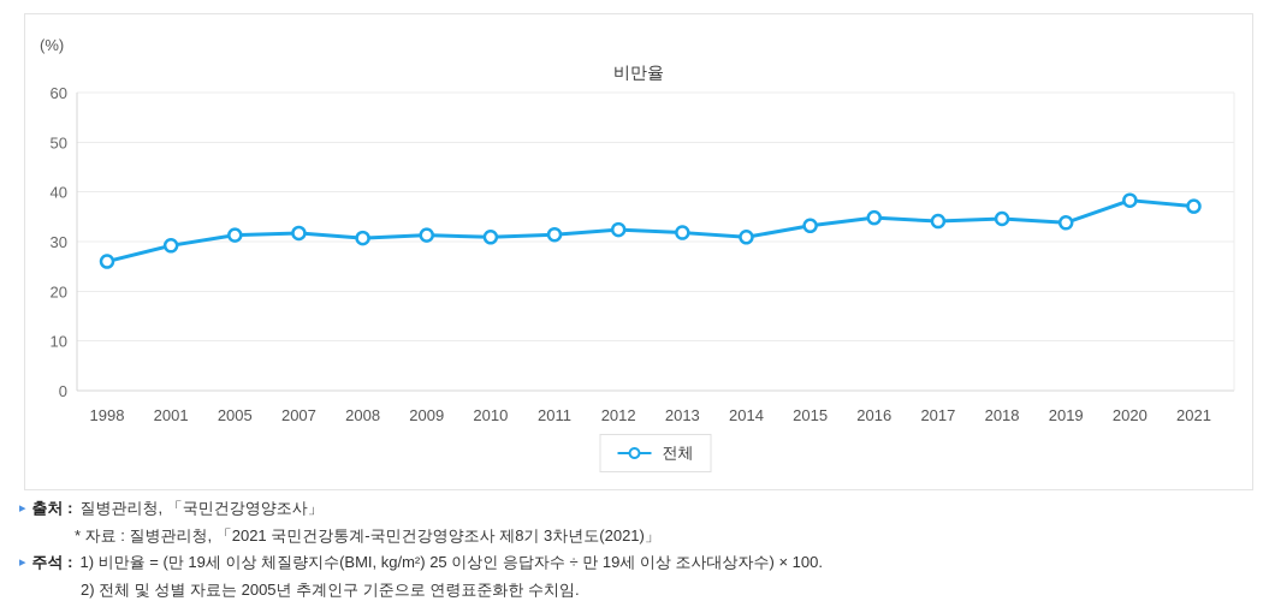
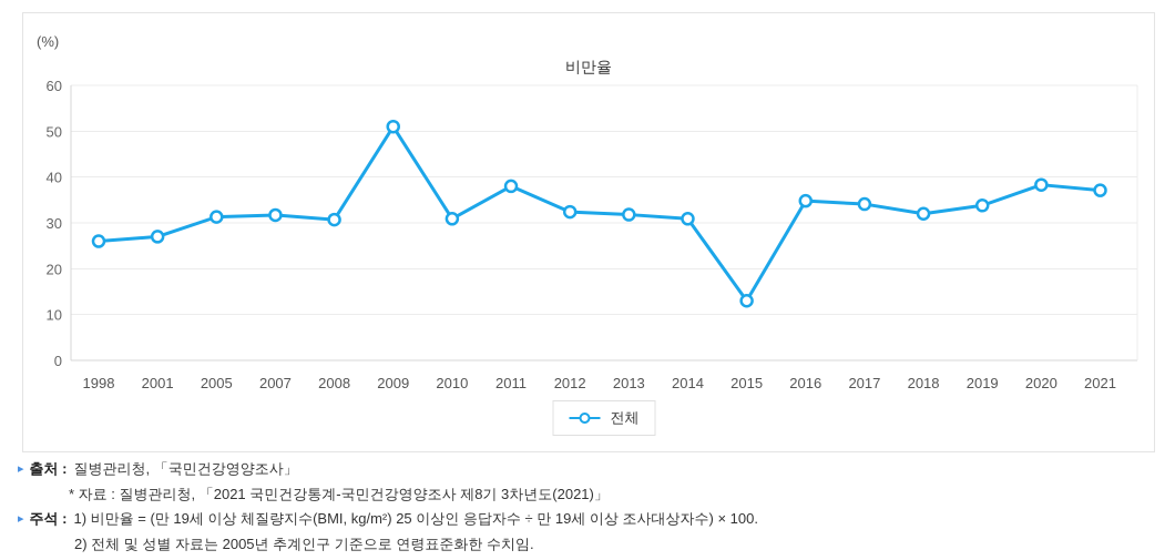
2001: 29 -> 27
2009: 31 -> 51
2011: 31 -> 38
2015: 33 -> 13
2018: 35 -> 32
